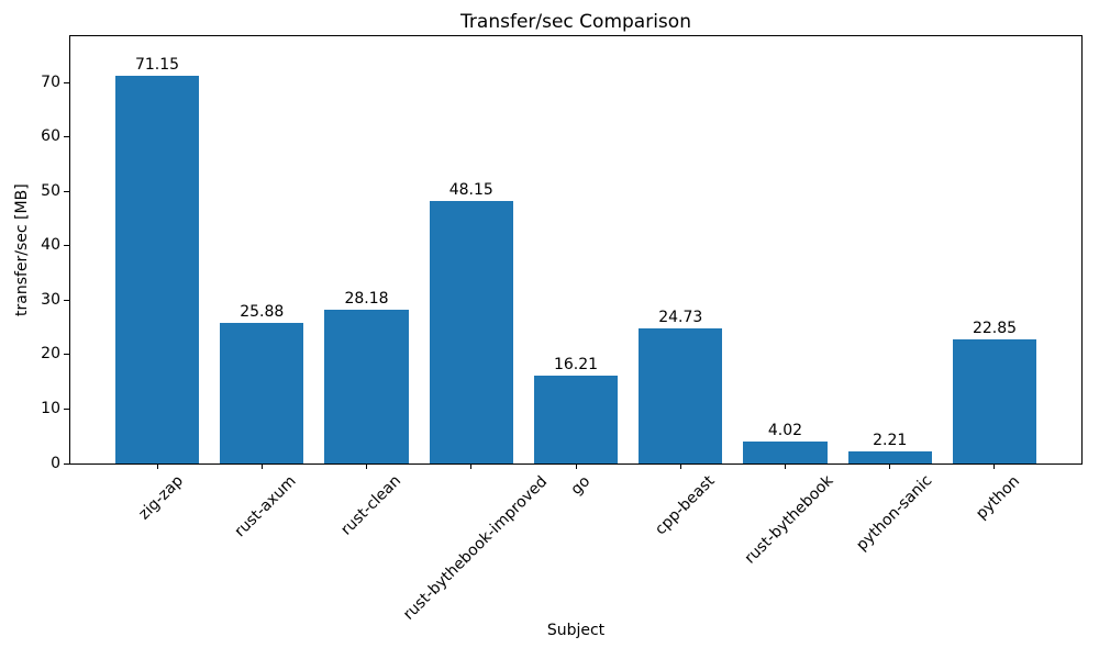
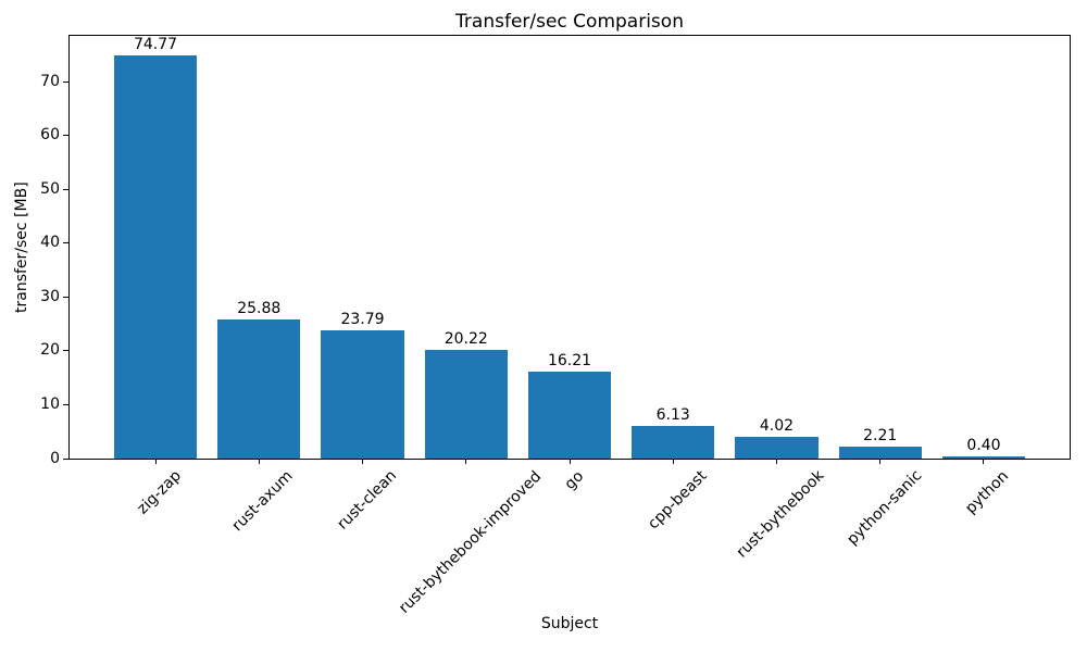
zig-zap: 71.15 -> 74.77
rust-clean: 28.18 -> 23.79
rust-bythebook-improved: 48.15 -> 20.22
cpp-beast: 24.73 -> 6.13
python: 22.85 -> 0.40
